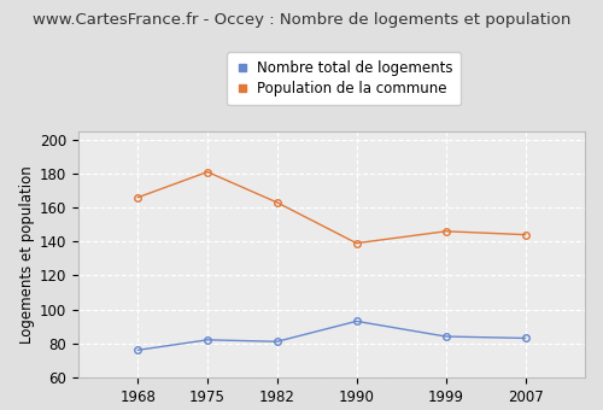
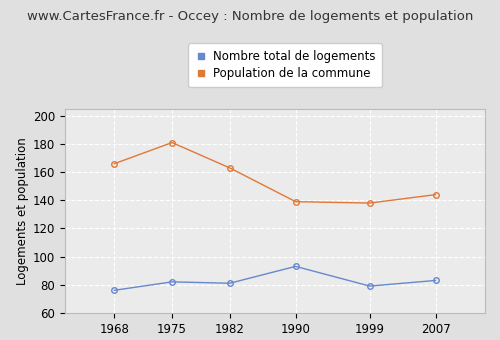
Nombre total de logements/1999: 84 -> 79
Population de la commune/1999: 146 -> 138
